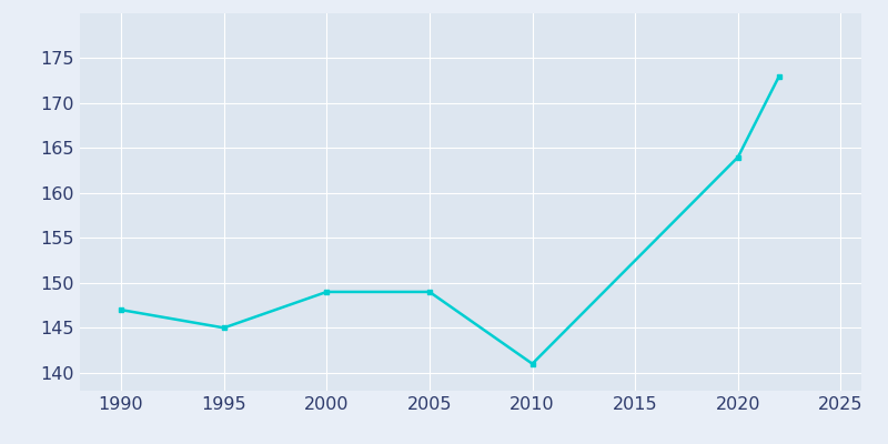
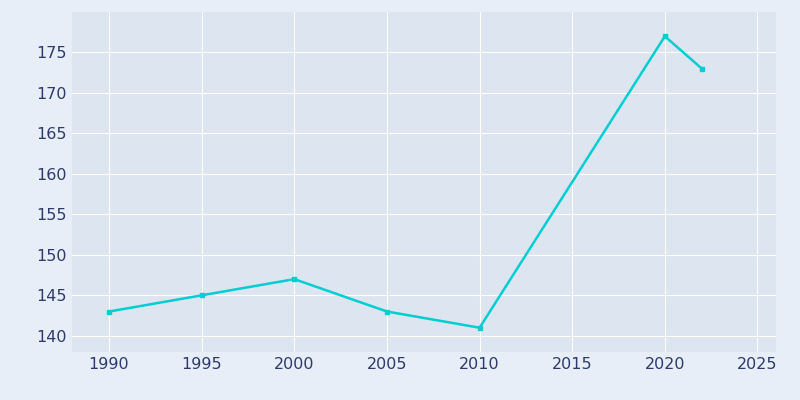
1990: 147 -> 143
2000: 149 -> 147
2005: 149 -> 143
2020: 164 -> 177
